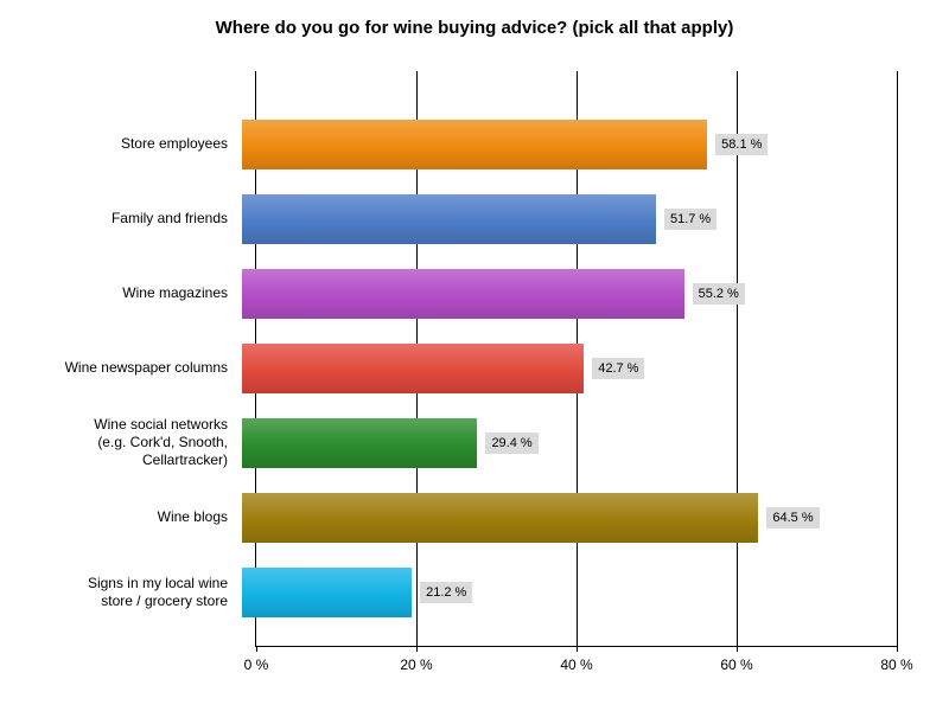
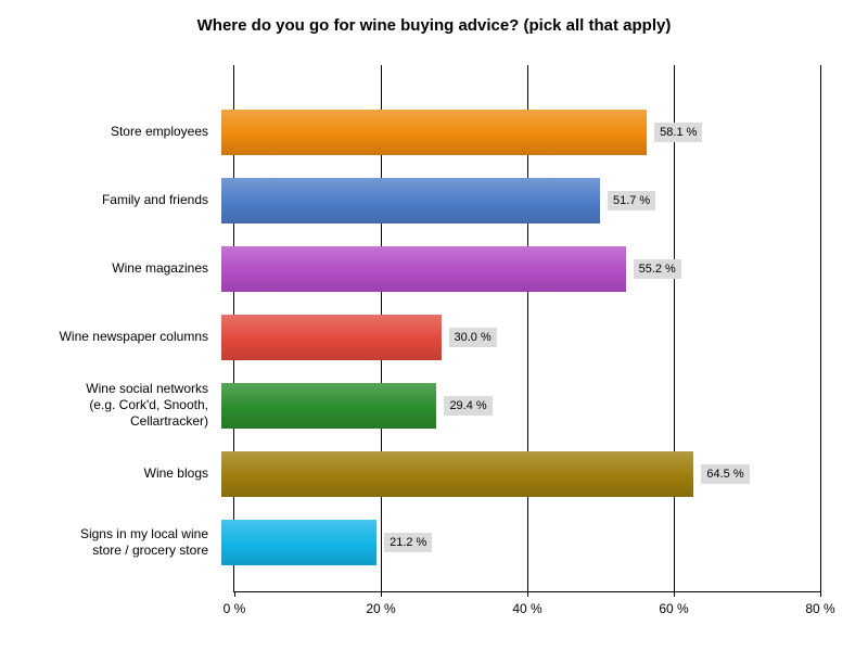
Wine newspaper columns: 42.7 -> 30.0
